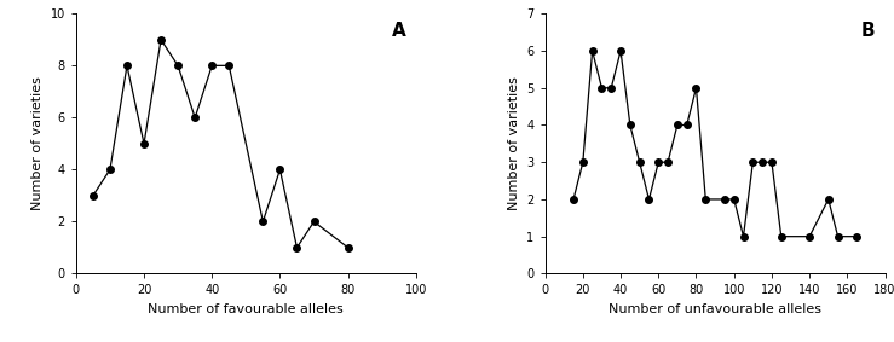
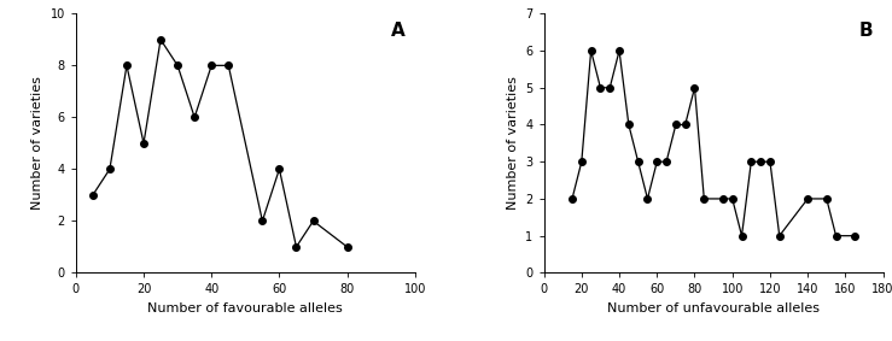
140: 1 -> 2
